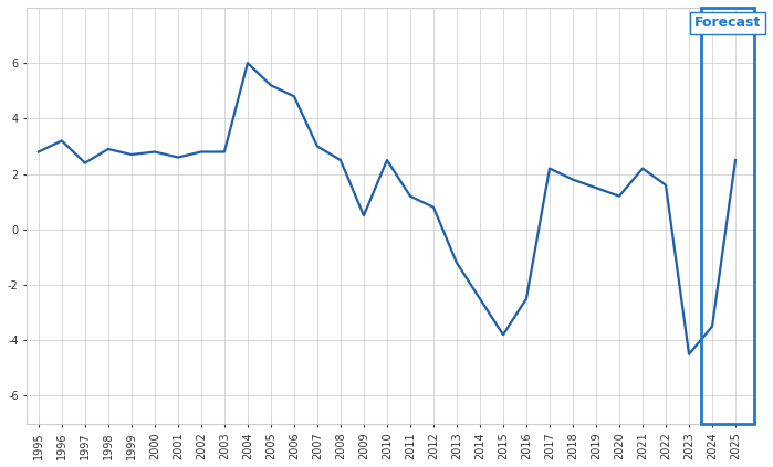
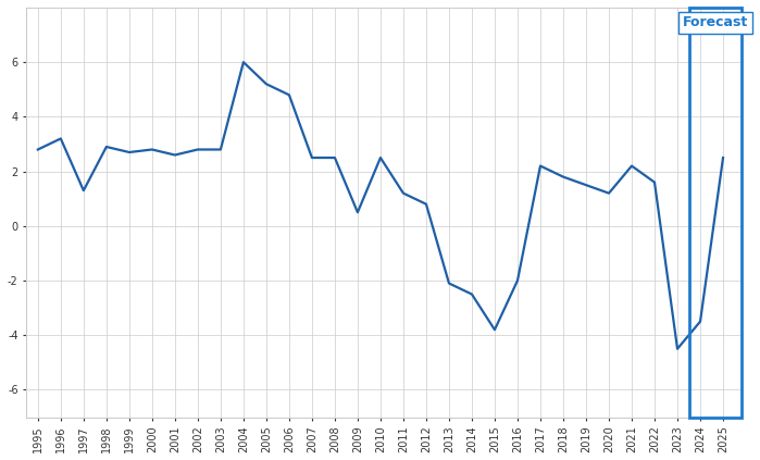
1997: 2.4 -> 1.3
2007: 3.0 -> 2.5
2013: -1.2 -> -2.1
2016: -2.5 -> -2.0
